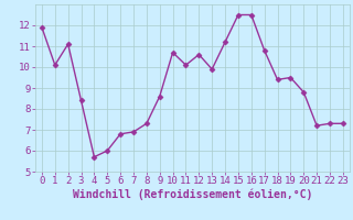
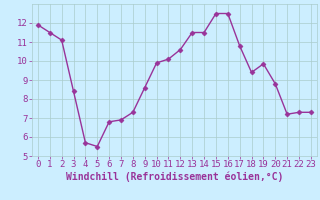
1: 10.1 -> 11.5
5: 6.0 -> 5.5
10: 10.7 -> 9.9
13: 9.9 -> 11.5
14: 11.2 -> 11.5
19: 9.5 -> 9.8
